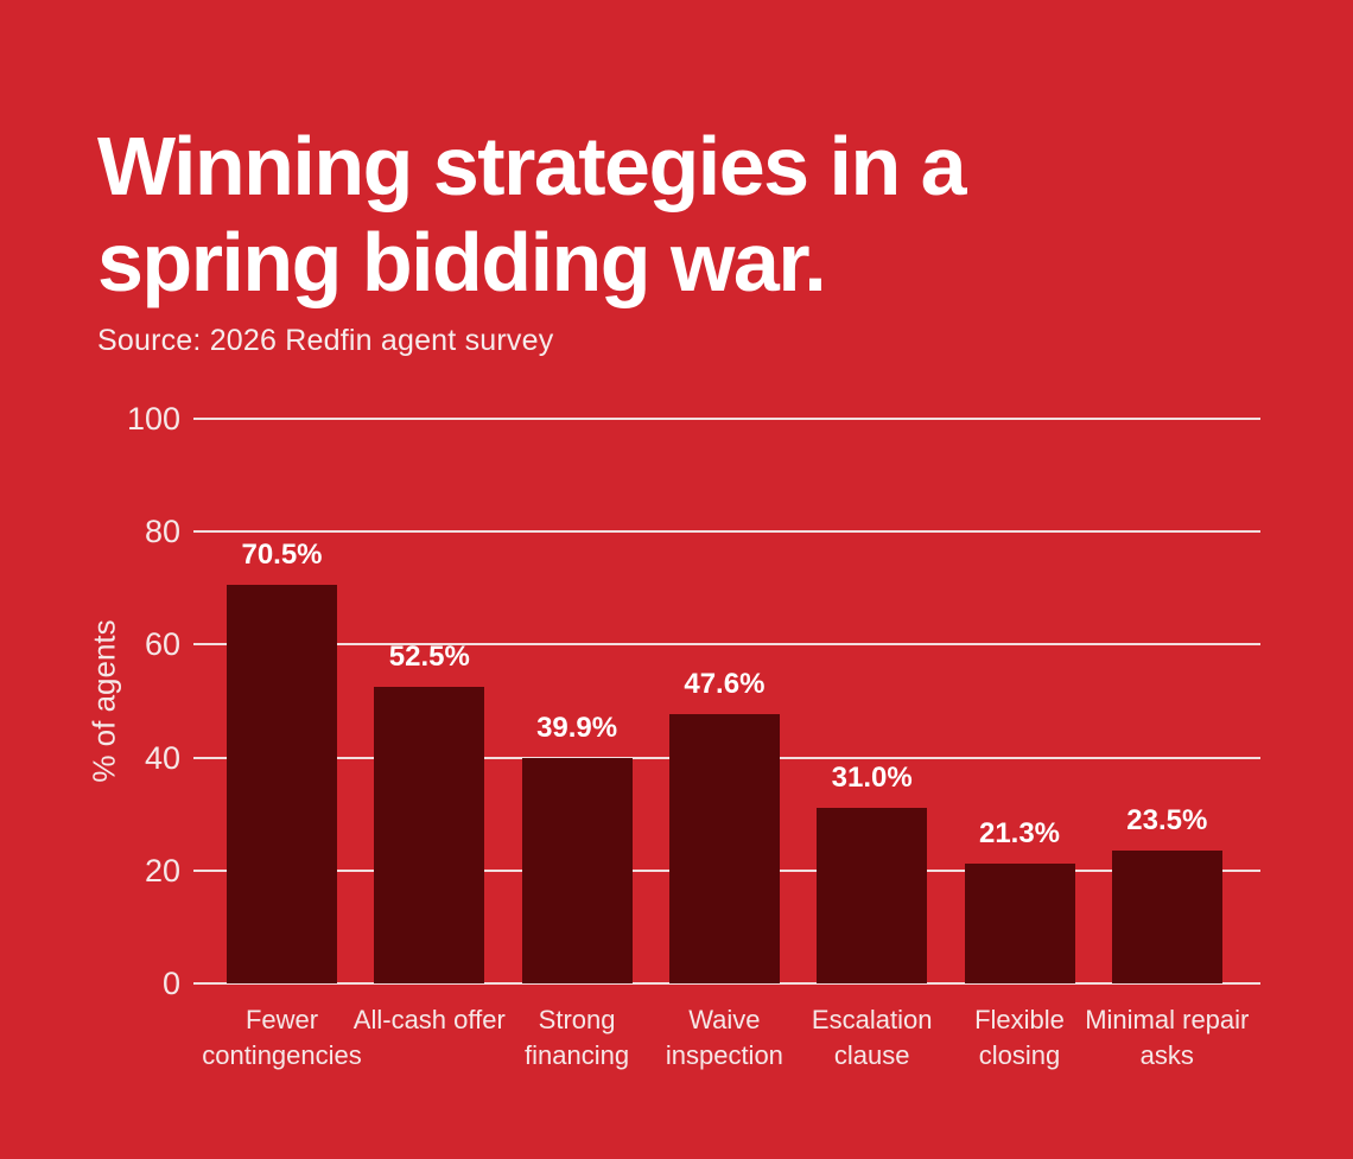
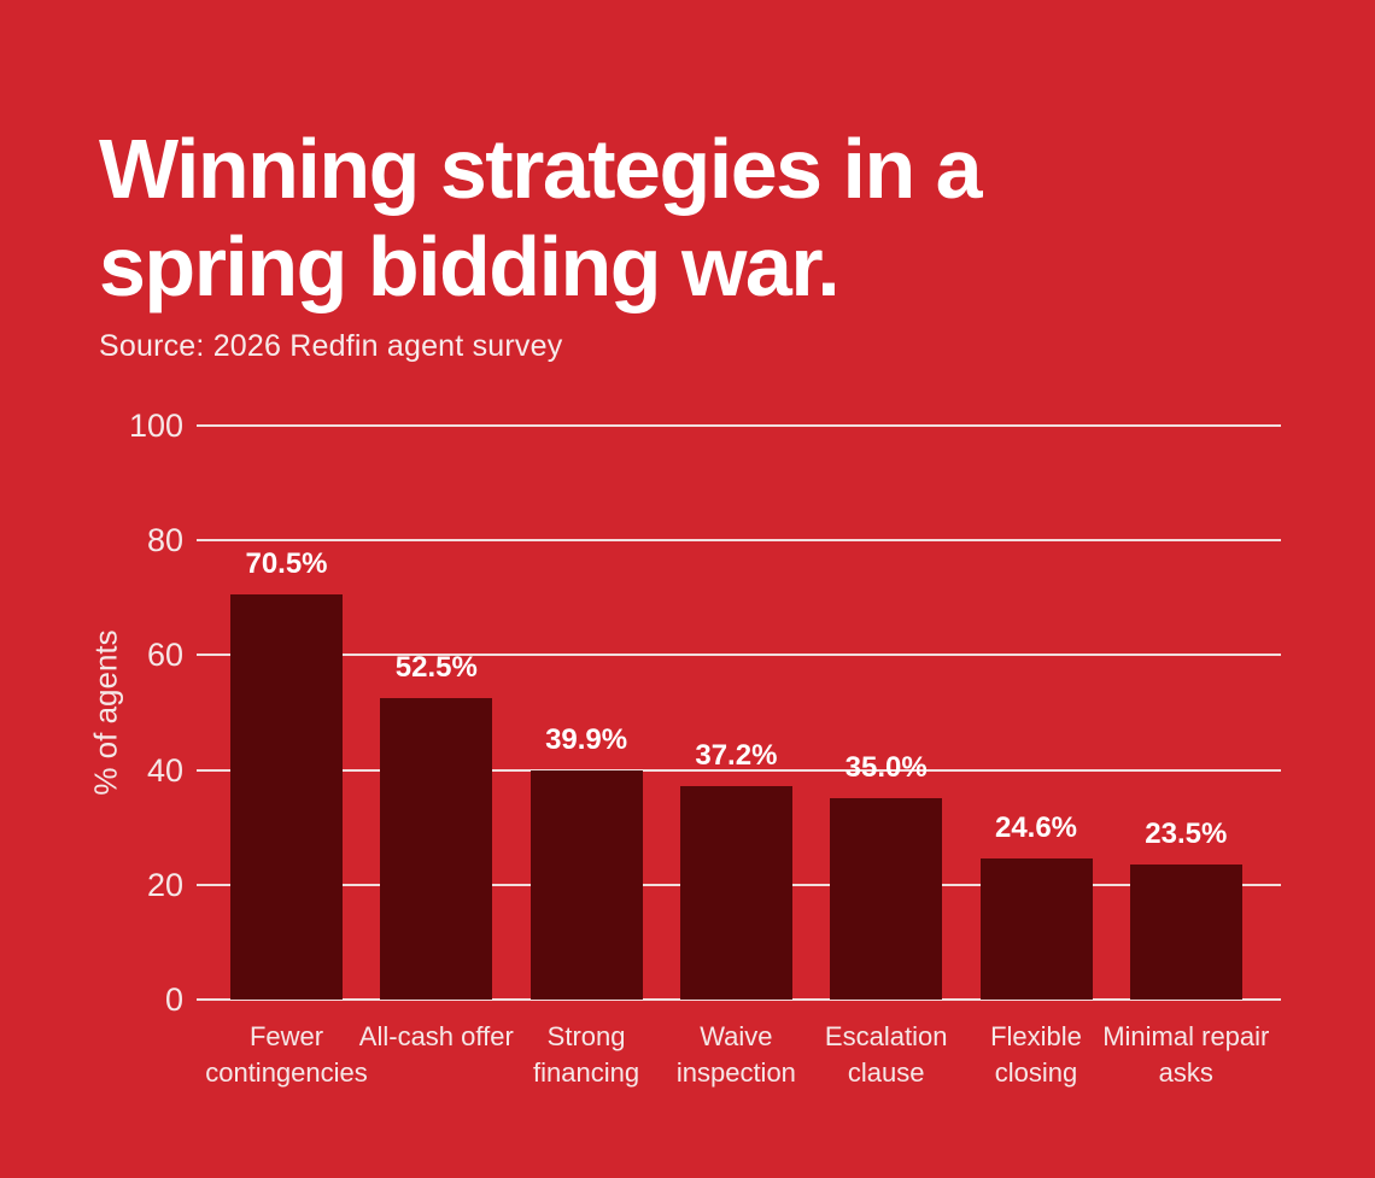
Waive inspection: 47.6% -> 37.2%
Escalation clause: 31.0% -> 35.0%
Flexible closing: 21.3% -> 24.6%
